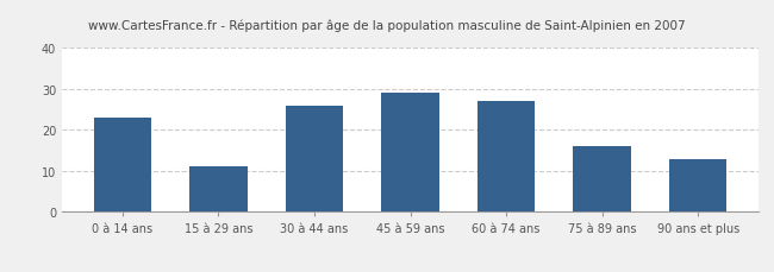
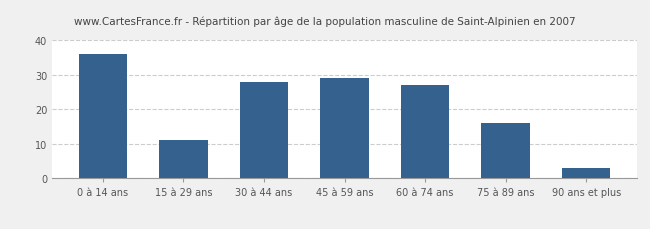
0 à 14 ans: 23 -> 36
30 à 44 ans: 26 -> 28
90 ans et plus: 13 -> 3
